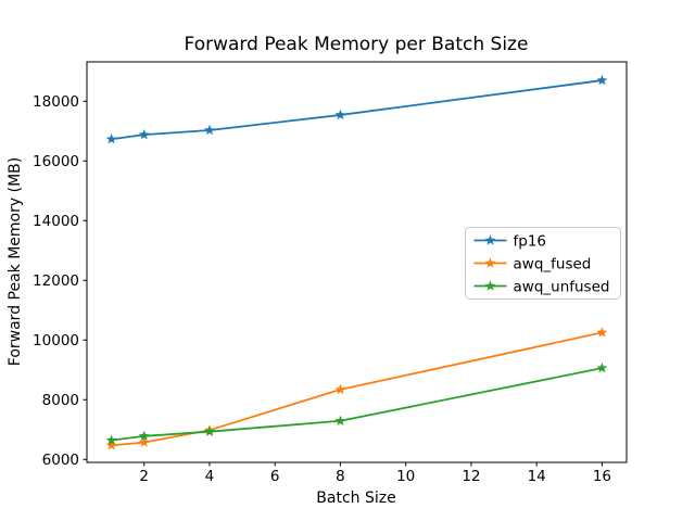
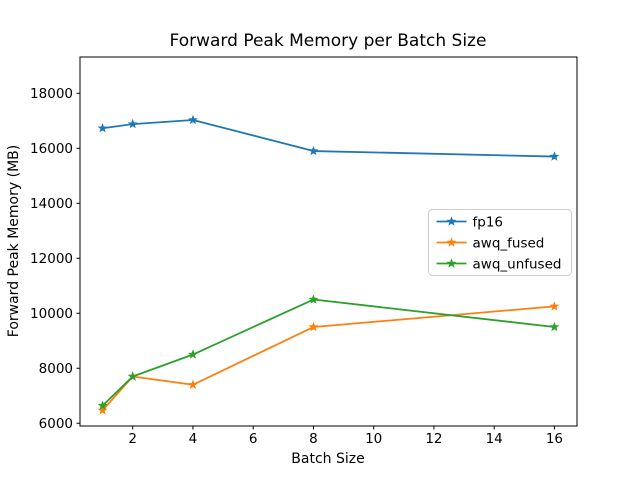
awq_fused/2: 6600 -> 7700
awq_unfused/2: 6800 -> 7700
awq_fused/4: 7000 -> 7400
awq_unfused/4: 6900 -> 8500
fp16/8: 17500 -> 15900
awq_fused/8: 8300 -> 9500
awq_unfused/8: 7300 -> 10500
fp16/16: 18700 -> 15700
awq_unfused/16: 9100 -> 9500
